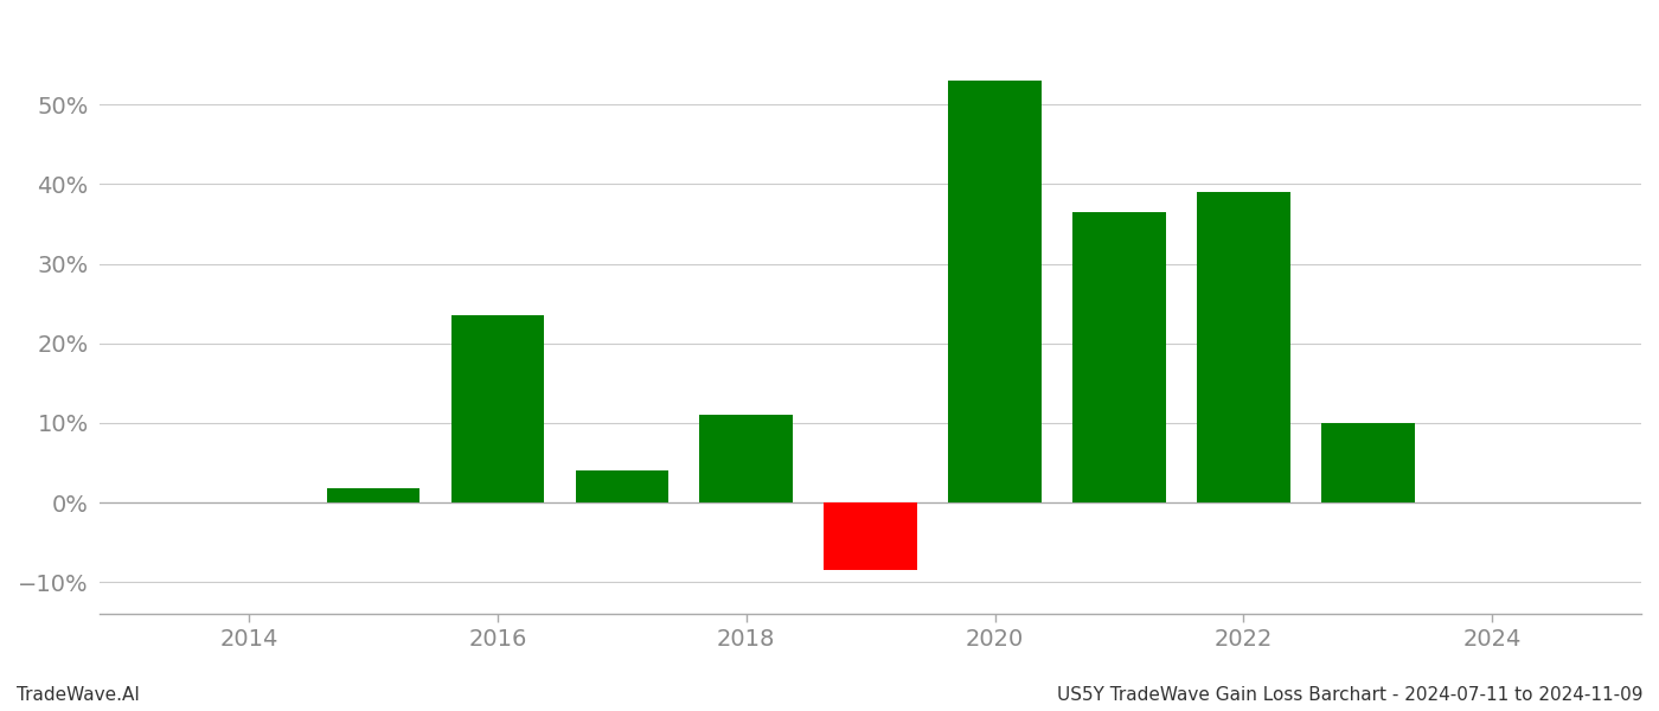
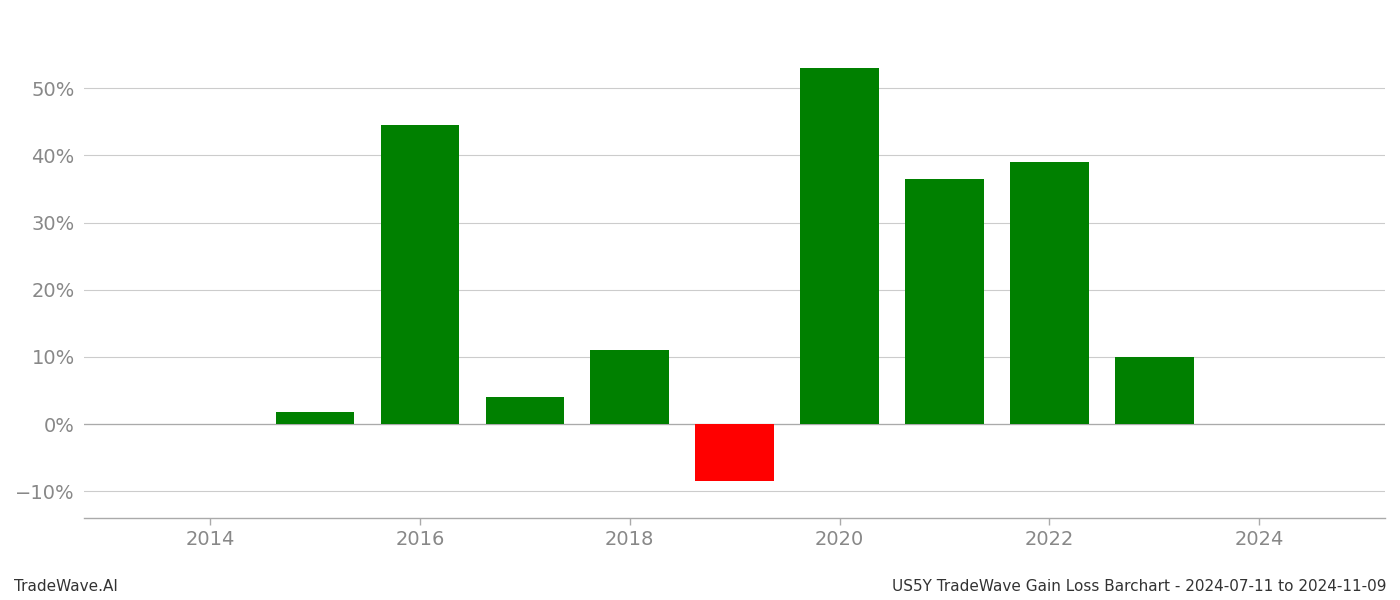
2016: 23.6% -> 44.5%
